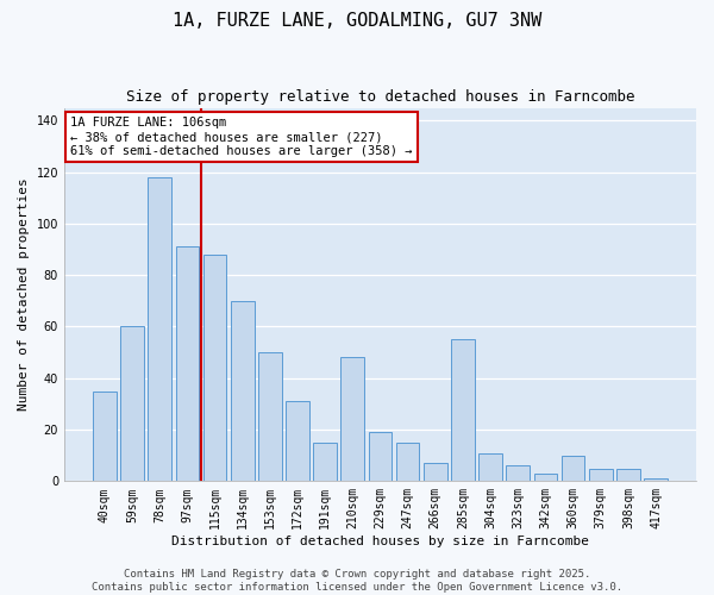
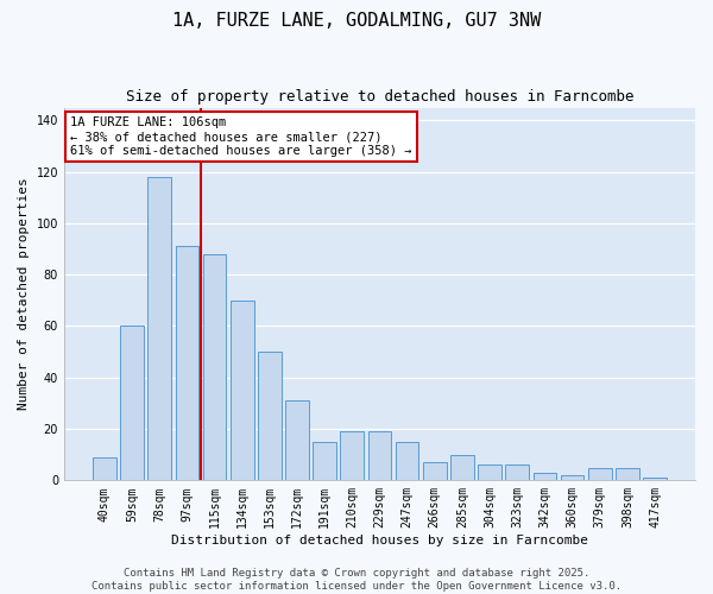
40sqm: 35 -> 9
210sqm: 48 -> 19
285sqm: 55 -> 10
304sqm: 11 -> 6
360sqm: 10 -> 2
